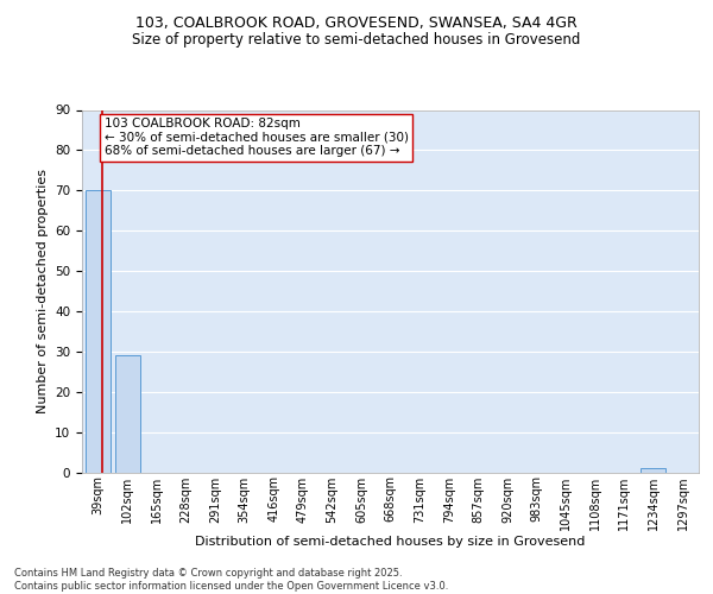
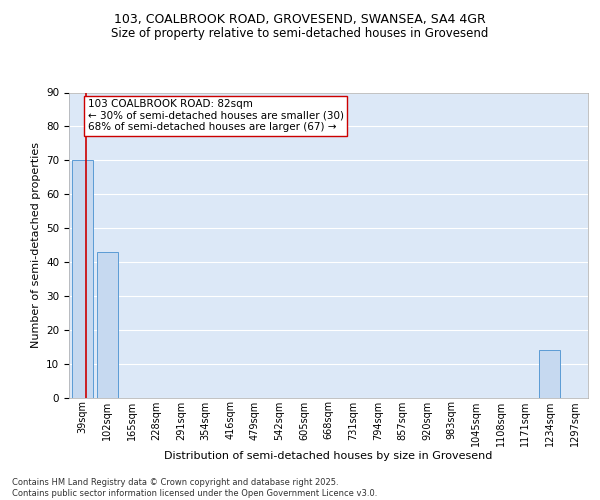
102sqm: 29 -> 43
1234sqm: 1 -> 14
